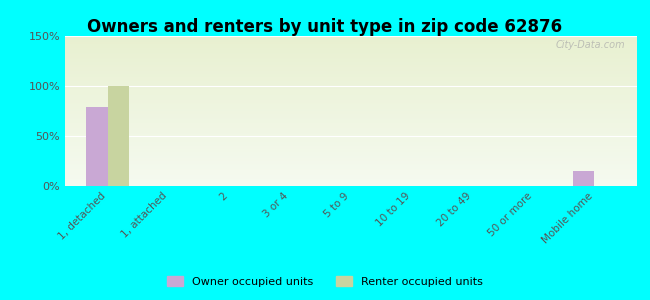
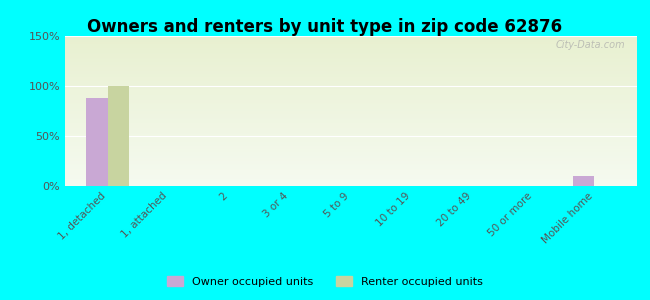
Owner occupied units/1, detached: 79% -> 88%
Owner occupied units/Mobile home: 15% -> 10%
